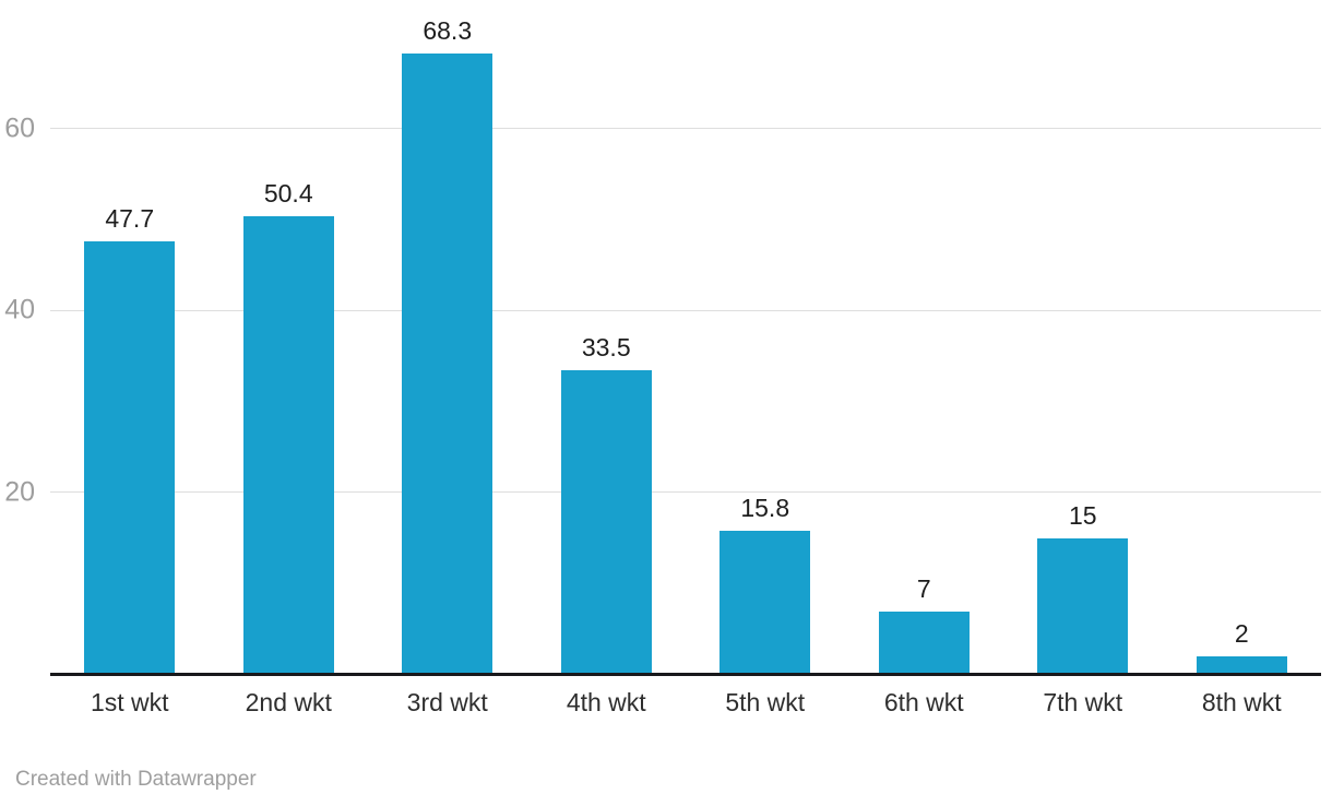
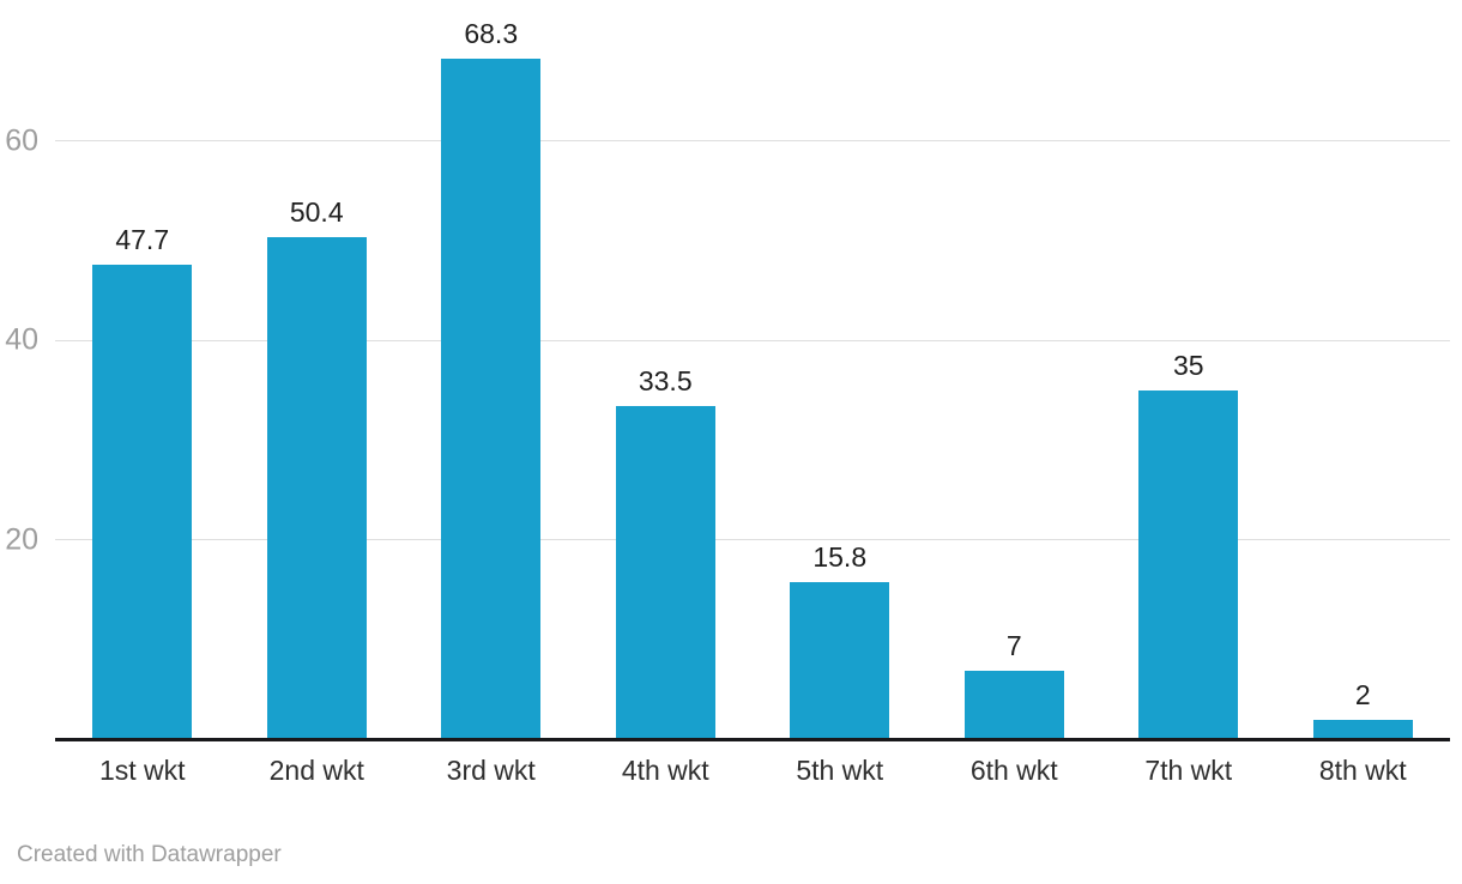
7th wkt: 15 -> 35
